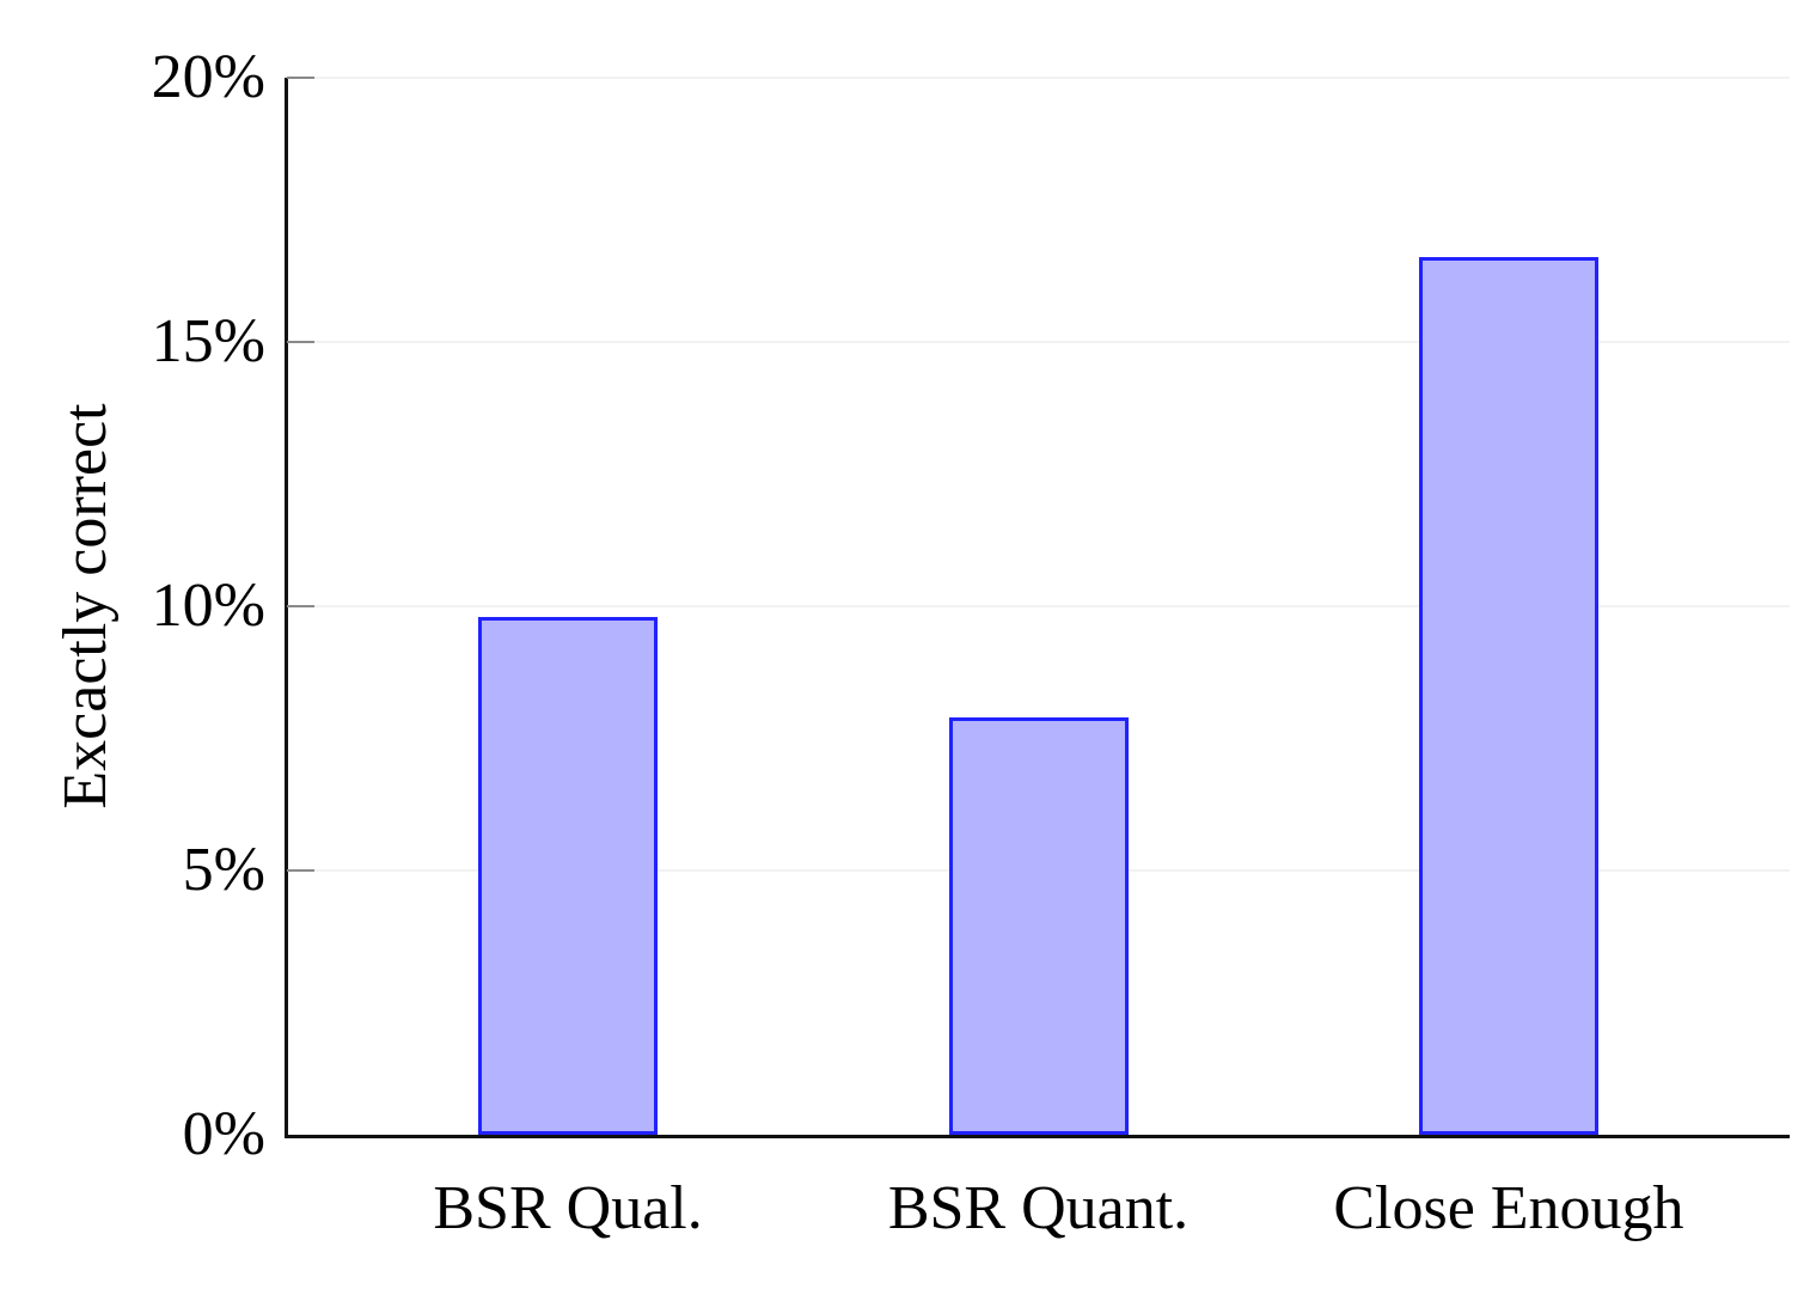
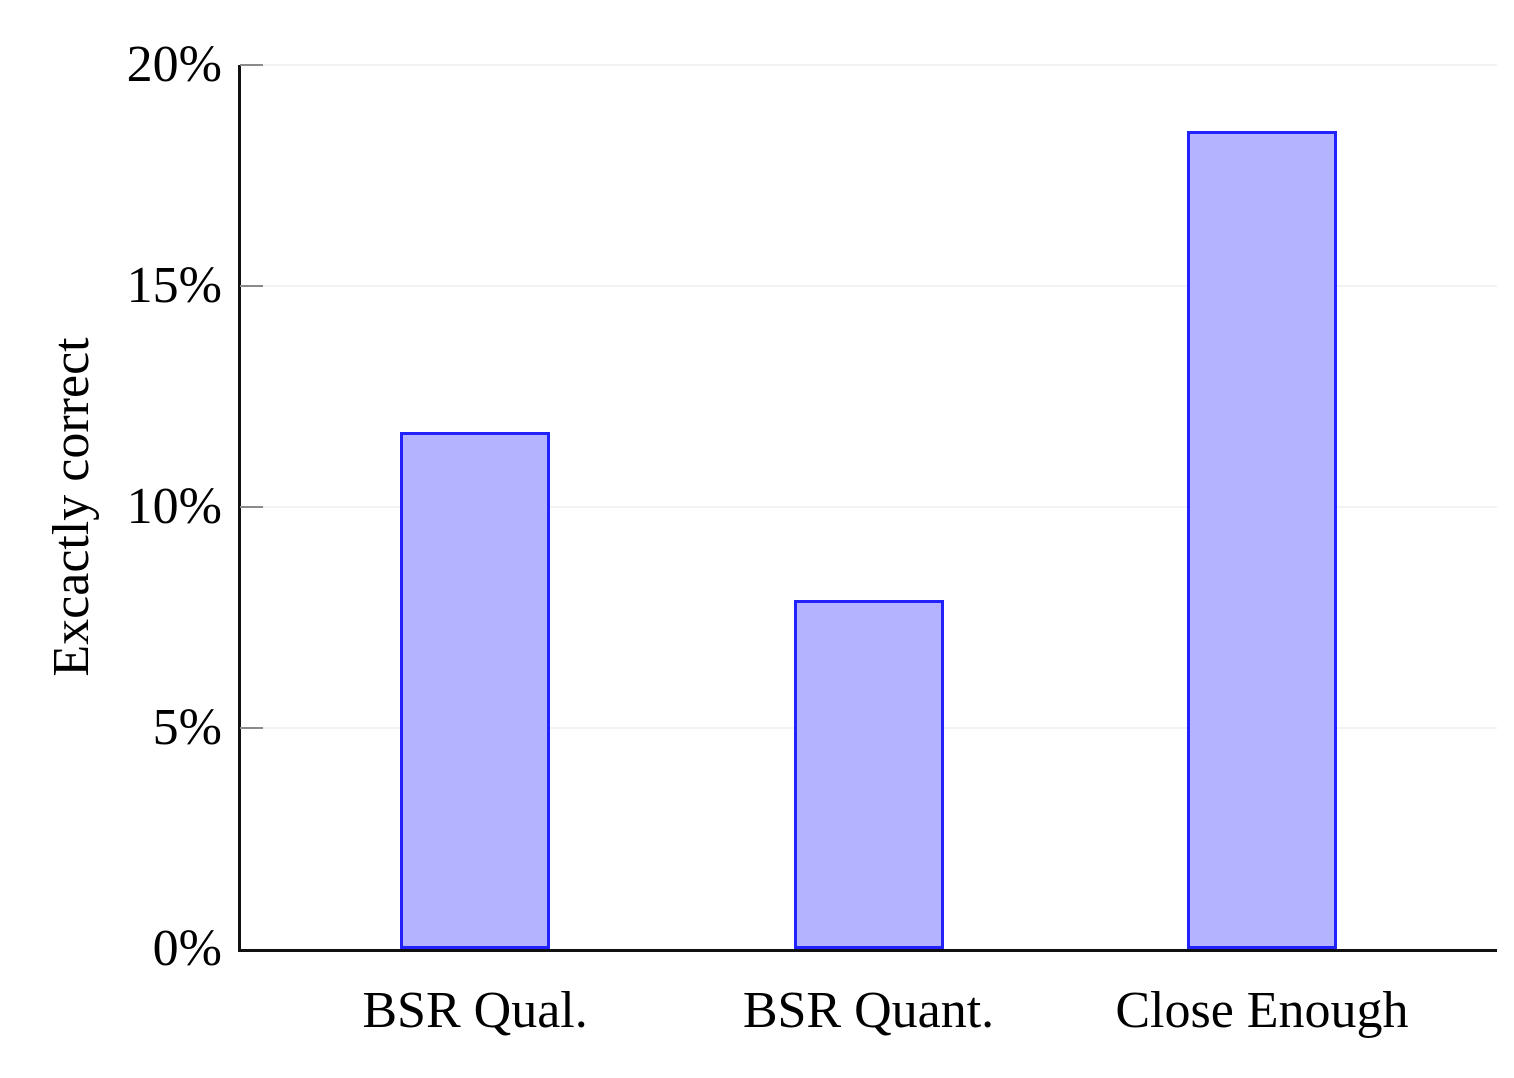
BSR Qual.: 9.8% -> 11.7%
Close Enough: 16.6% -> 18.5%
